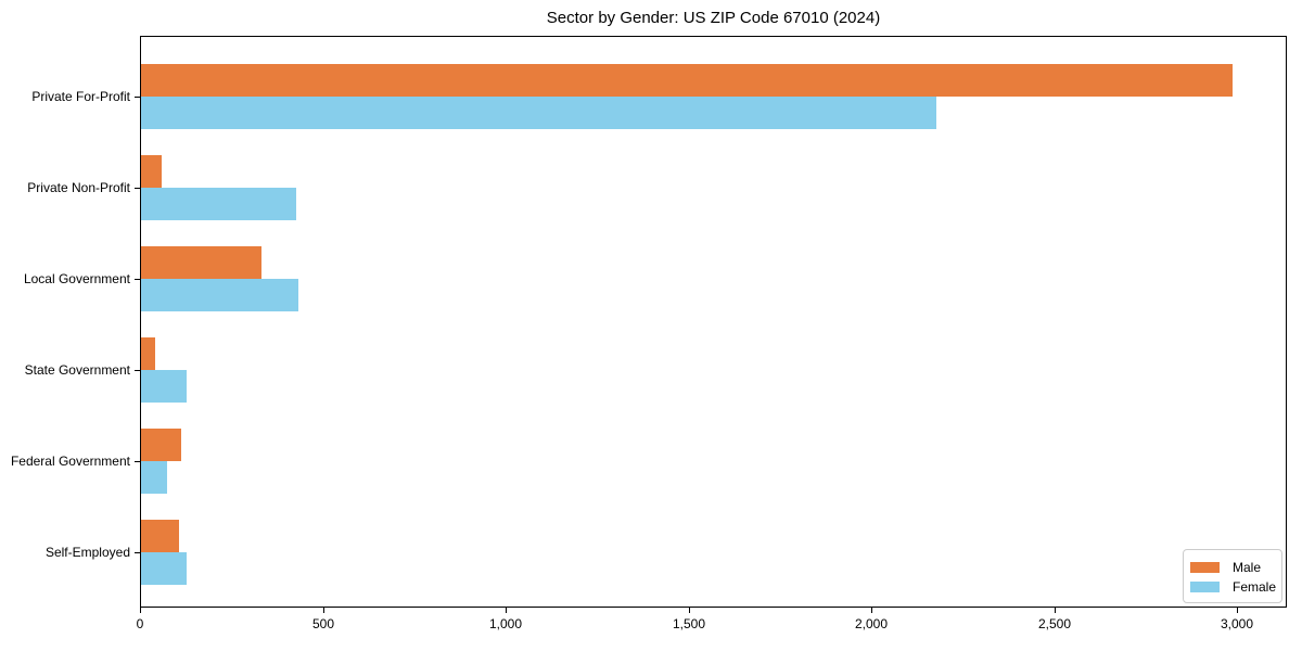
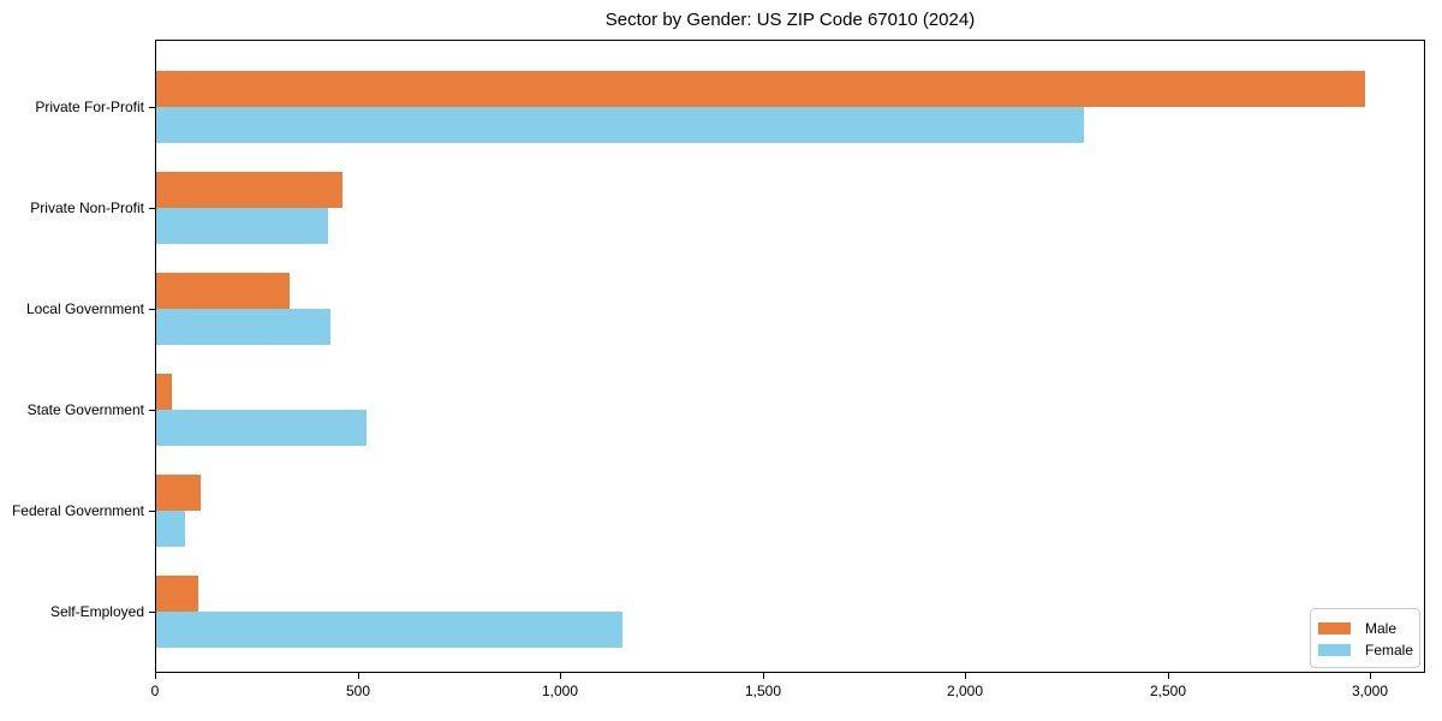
Female/Private For-Profit: 2180 -> 2290
Male/Private Non-Profit: 60 -> 460
Female/State Government: 120 -> 520
Female/Self-Employed: 120 -> 1150
